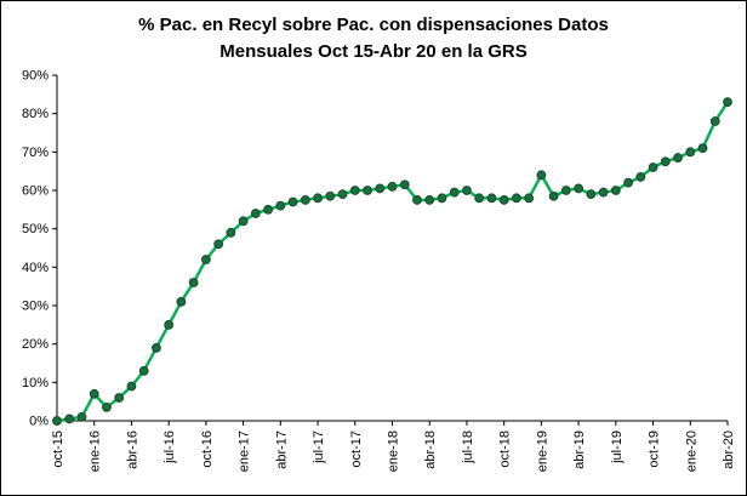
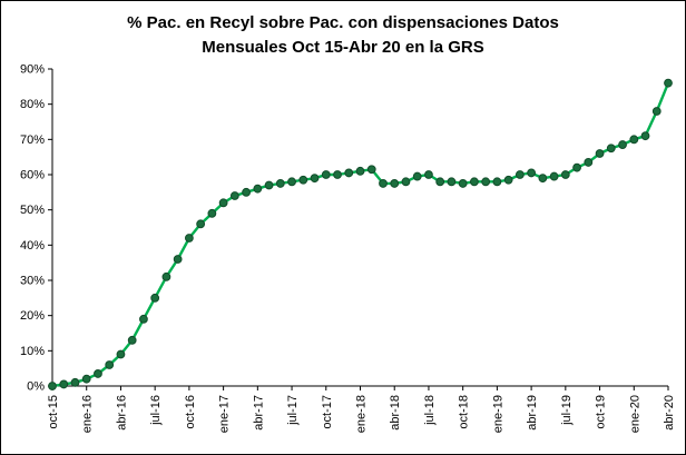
ene-16: 7% -> 2%
ene-19: 64% -> 58%
abr-20: 83% -> 86%
